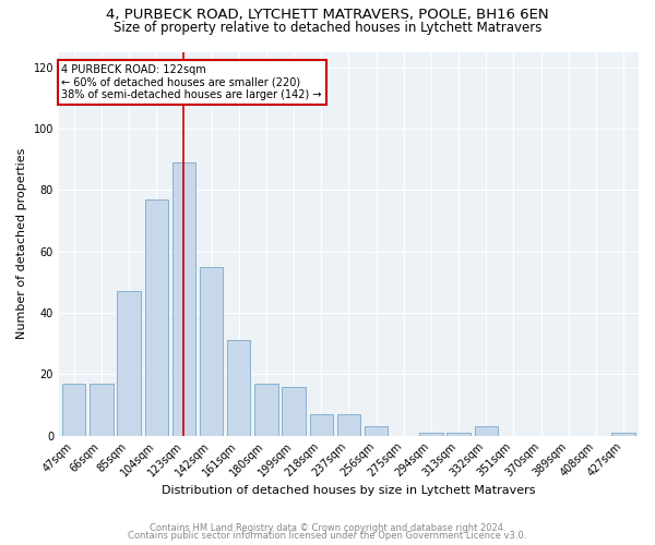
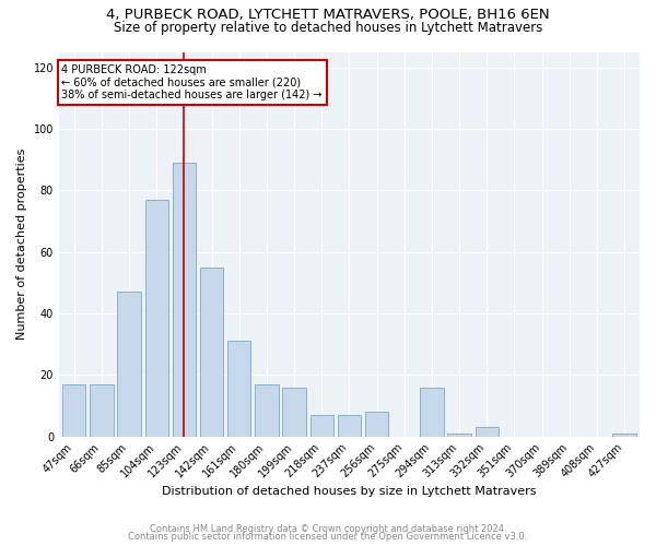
256sqm: 3 -> 8
294sqm: 1 -> 16
